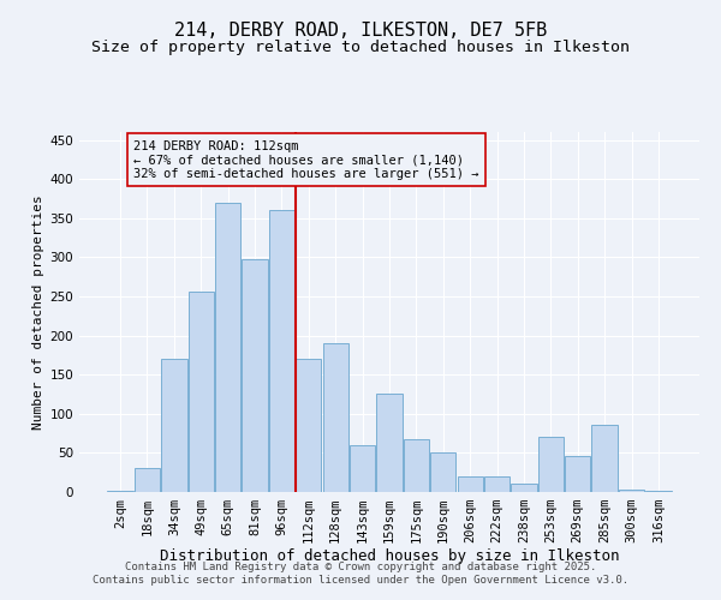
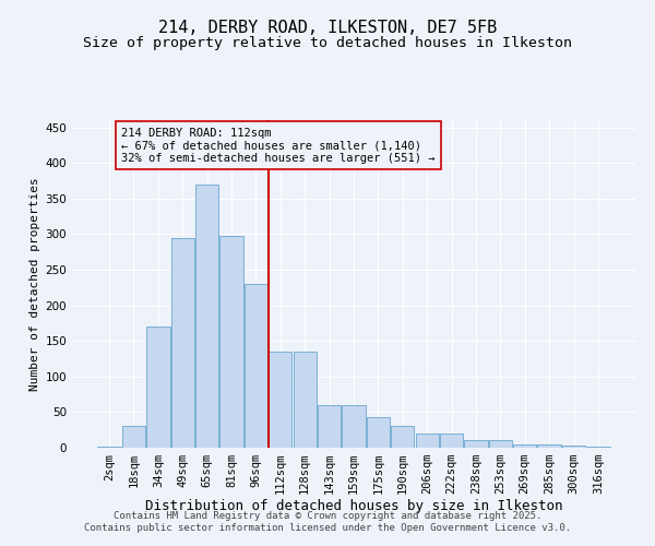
49sqm: 256 -> 295
96sqm: 360 -> 230
112sqm: 170 -> 135
128sqm: 190 -> 135
159sqm: 126 -> 60
175sqm: 68 -> 43
190sqm: 50 -> 30
253sqm: 70 -> 10
269sqm: 46 -> 5
285sqm: 86 -> 5
